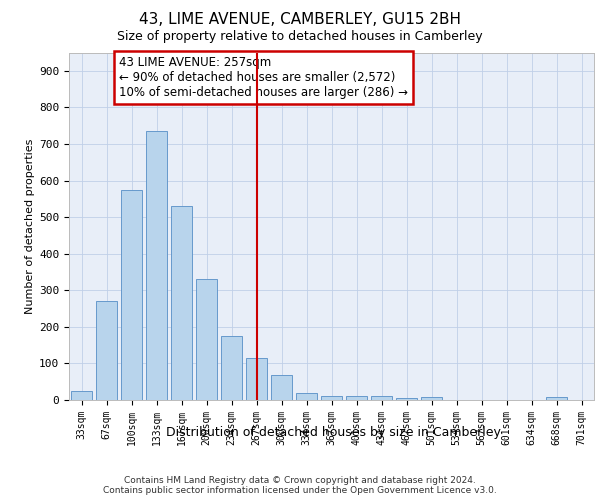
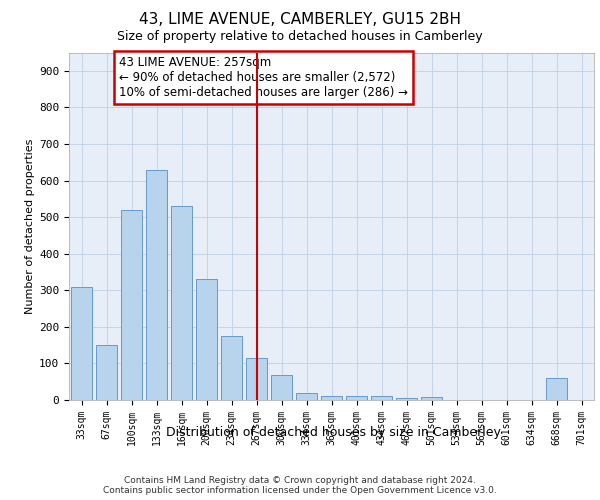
33sqm: 25 -> 310
67sqm: 270 -> 150
100sqm: 575 -> 520
133sqm: 735 -> 630
668sqm: 7 -> 60
